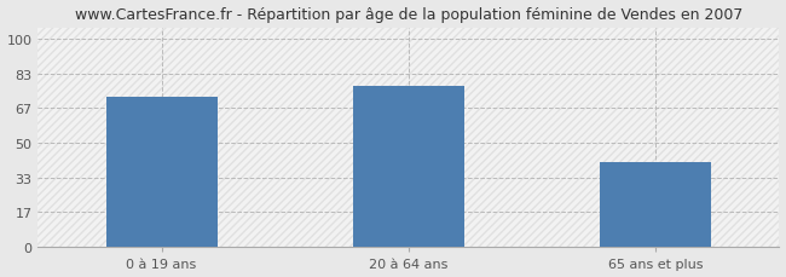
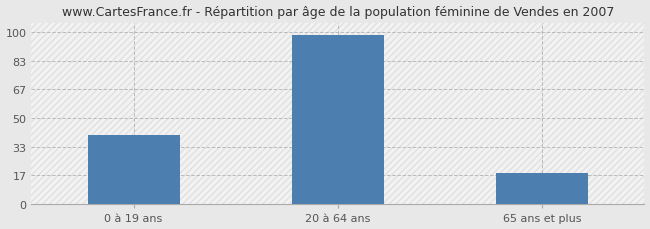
0 à 19 ans: 72 -> 40
20 à 64 ans: 77 -> 98
65 ans et plus: 41 -> 18
